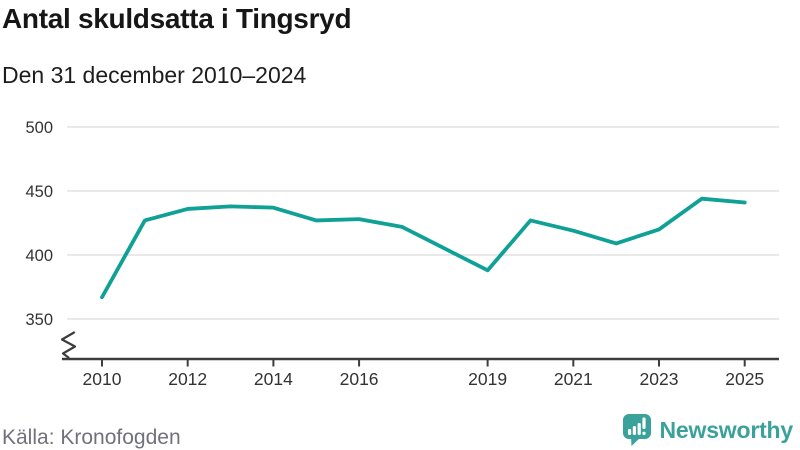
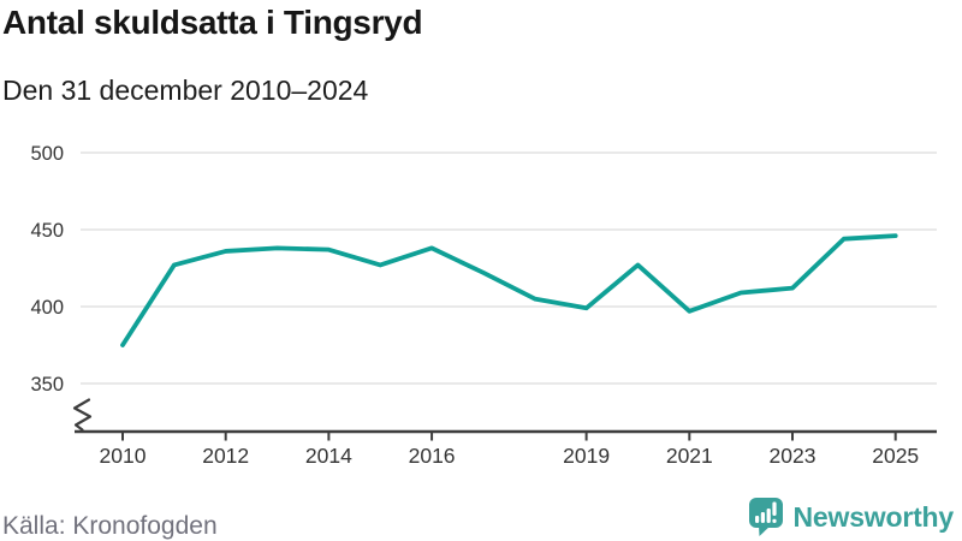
2010: 367 -> 375
2016: 428 -> 438
2019: 388 -> 399
2021: 419 -> 397
2023: 420 -> 412
2025: 441 -> 446
